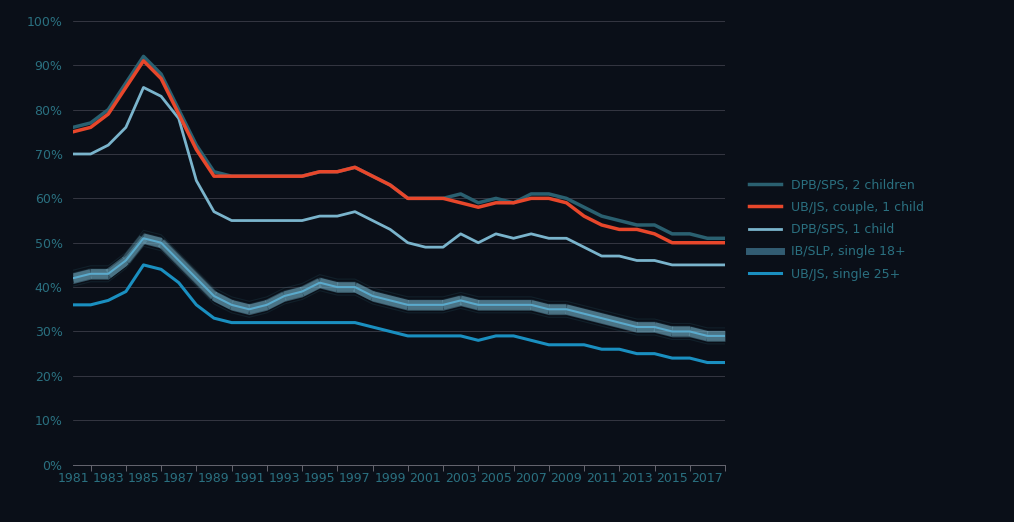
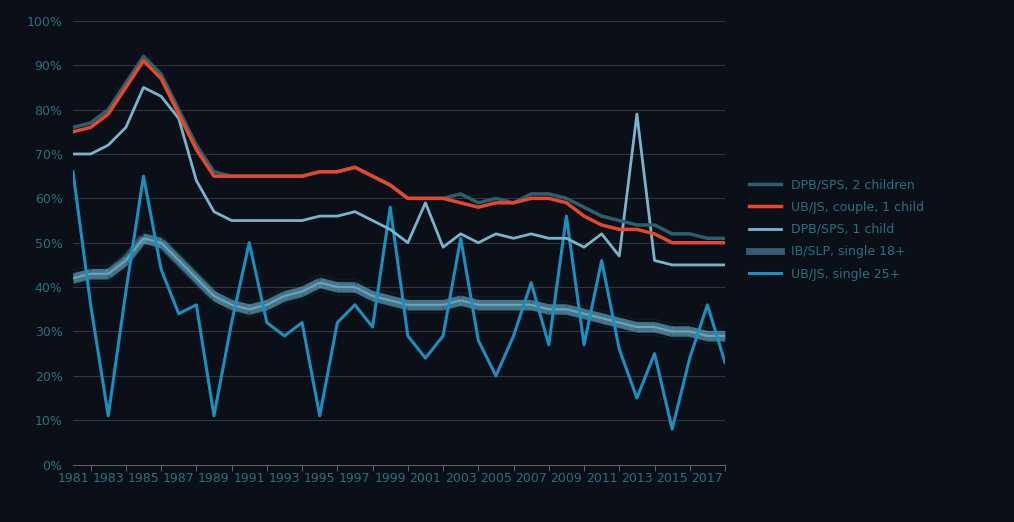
UB/JS, single 25+/1981: 36% -> 66%
UB/JS, single 25+/1983: 37% -> 11%
UB/JS, single 25+/1985: 45% -> 65%
UB/JS, single 25+/1987: 41% -> 34%
UB/JS, single 25+/1989: 33% -> 11%
UB/JS, single 25+/1991: 32% -> 50%
UB/JS, single 25+/1993: 32% -> 29%
UB/JS, single 25+/1995: 32% -> 11%
UB/JS, single 25+/1997: 32% -> 36%
UB/JS, single 25+/1999: 30% -> 58%
DPB/SPS, 1 child/2001: 49% -> 59%
UB/JS, single 25+/2001: 29% -> 24%
UB/JS, single 25+/2003: 29% -> 51%
UB/JS, single 25+/2005: 29% -> 20%
UB/JS, single 25+/2007: 28% -> 41%
UB/JS, single 25+/2009: 27% -> 56%
DPB/SPS, 1 child/2011: 47% -> 52%
UB/JS, single 25+/2011: 26% -> 46%
DPB/SPS, 1 child/2013: 46% -> 79%
UB/JS, single 25+/2013: 25% -> 15%
UB/JS, single 25+/2015: 24% -> 8%
UB/JS, single 25+/2017: 23% -> 36%
